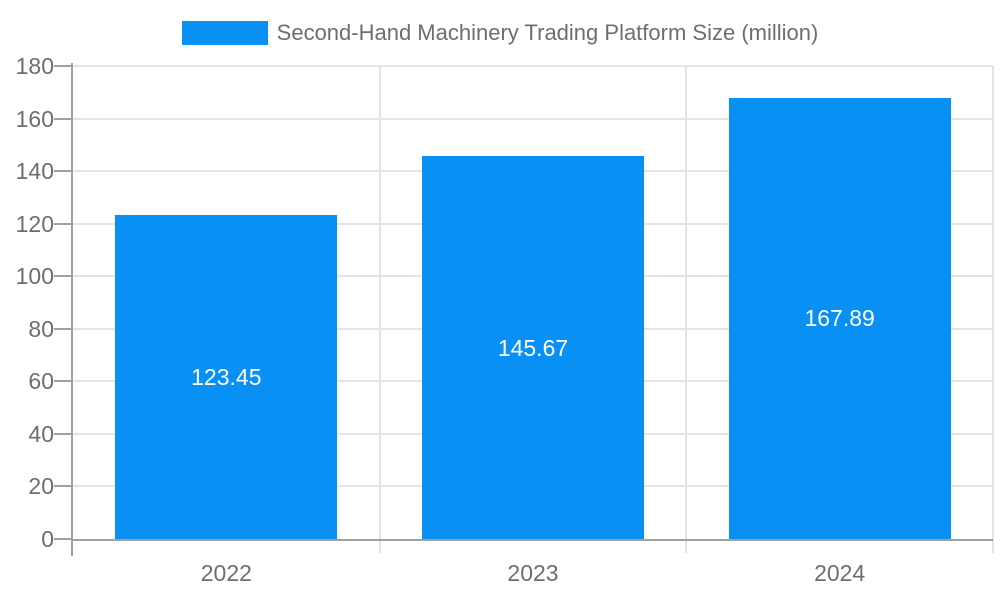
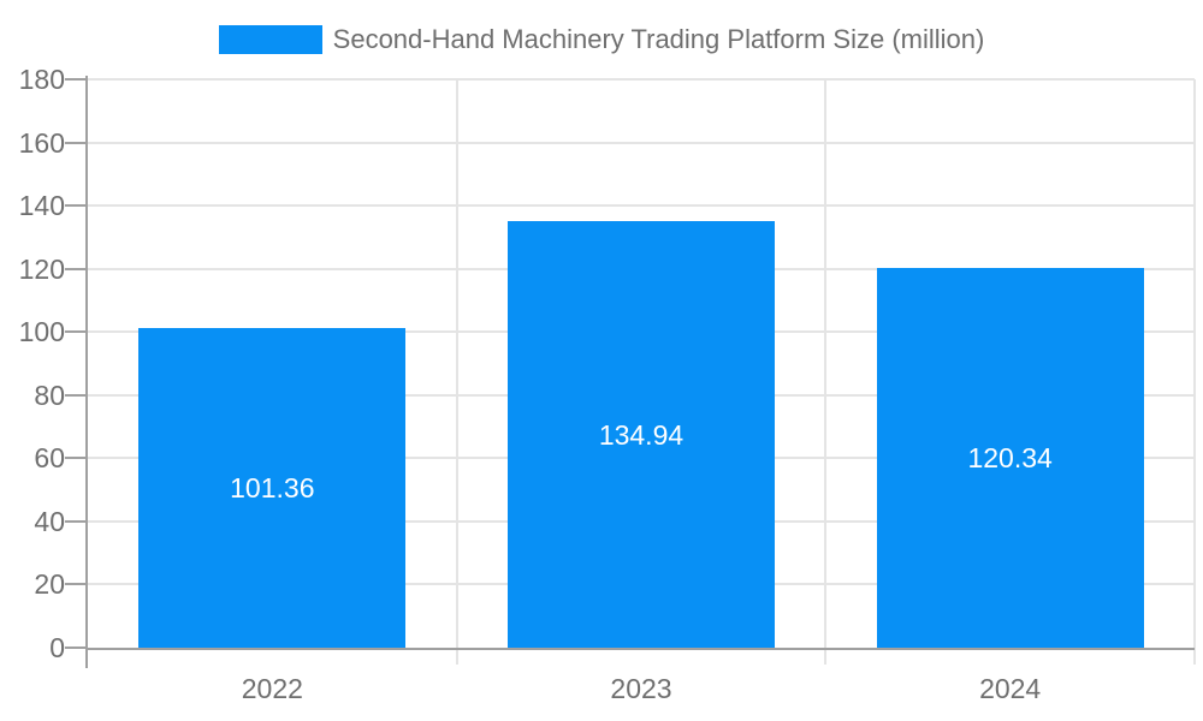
2022: 123.45 -> 101.36
2023: 145.67 -> 134.94
2024: 167.89 -> 120.34
